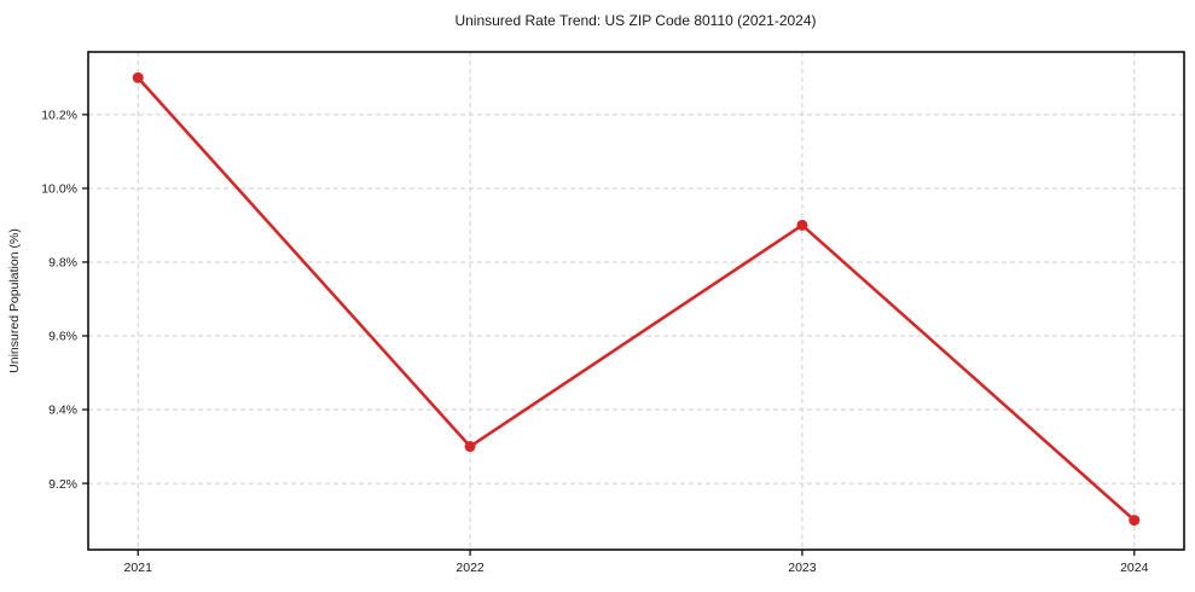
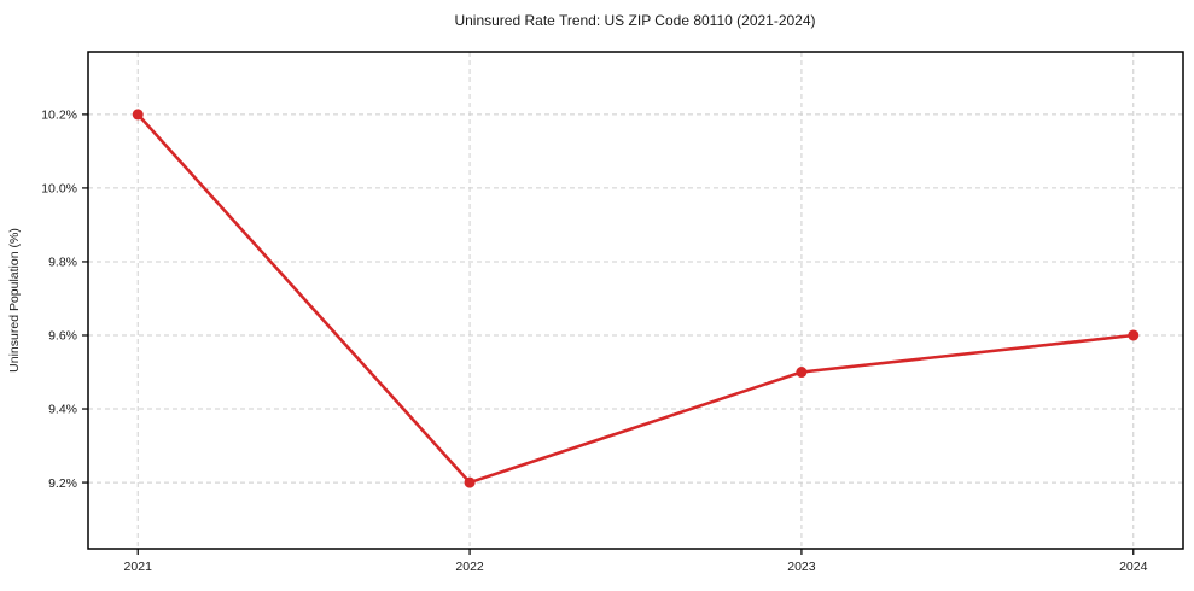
2021: 10.3% -> 10.2%
2022: 9.3% -> 9.2%
2023: 9.9% -> 9.5%
2024: 9.1% -> 9.6%
